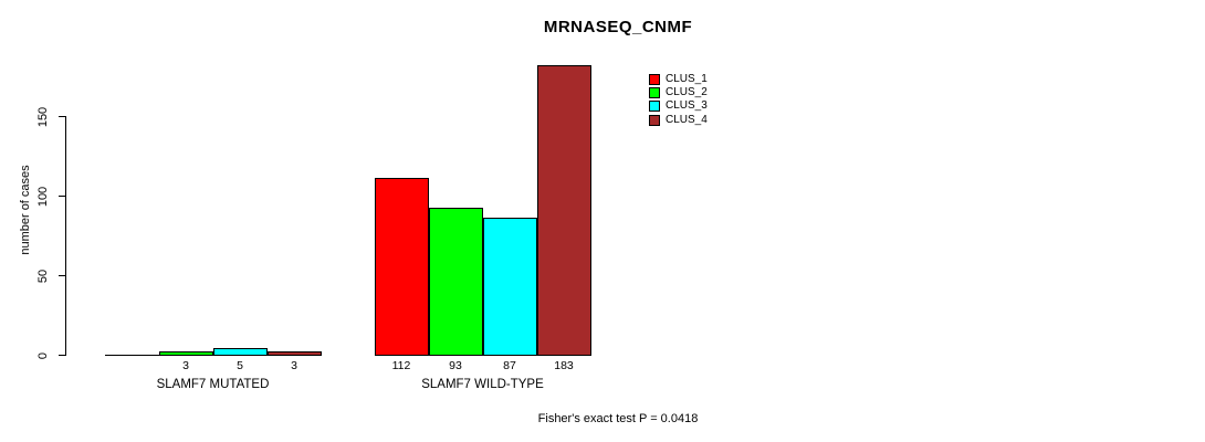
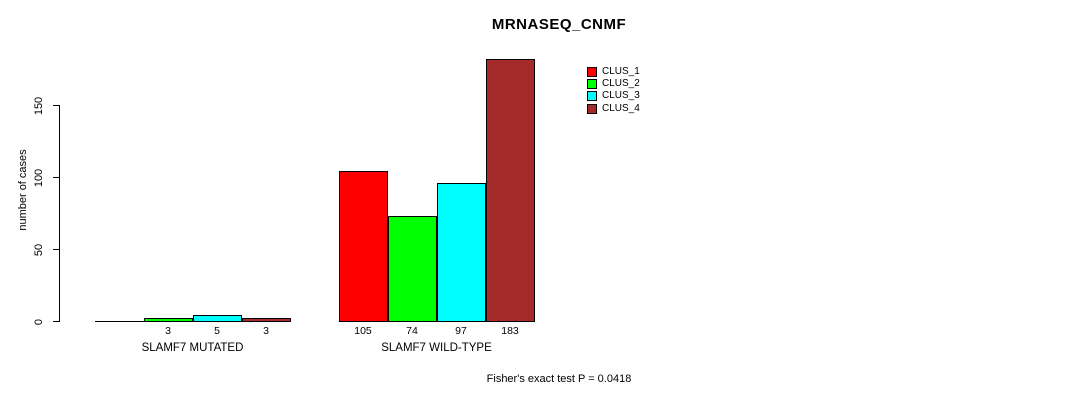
CLUS_1/SLAMF7 WILD-TYPE: 112 -> 105
CLUS_2/SLAMF7 WILD-TYPE: 93 -> 74
CLUS_3/SLAMF7 WILD-TYPE: 87 -> 97
